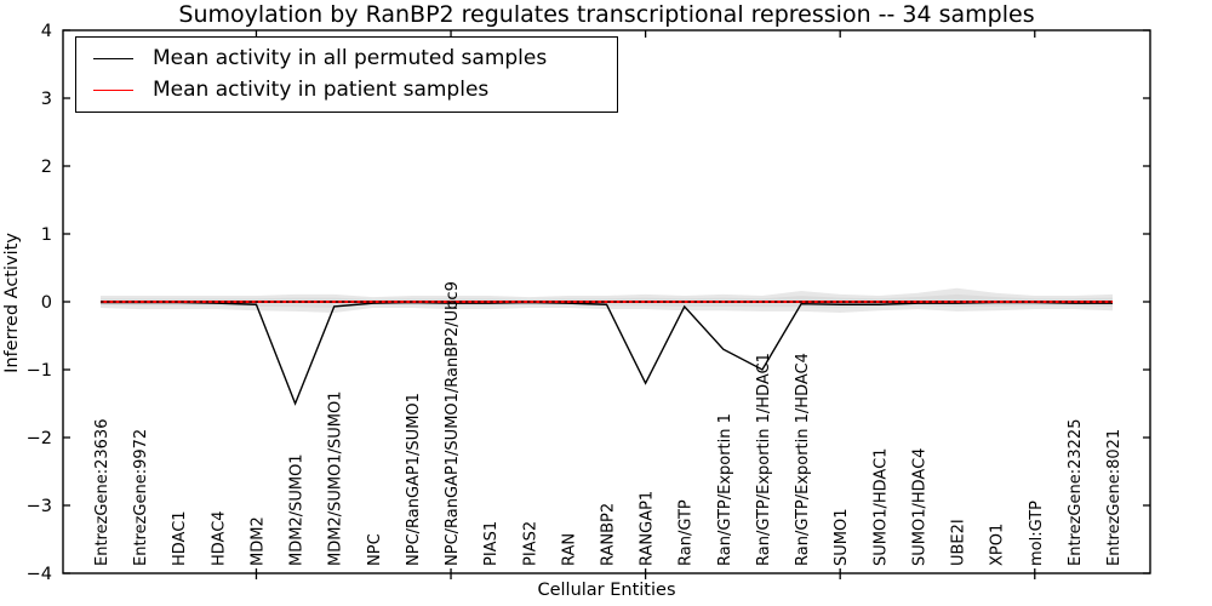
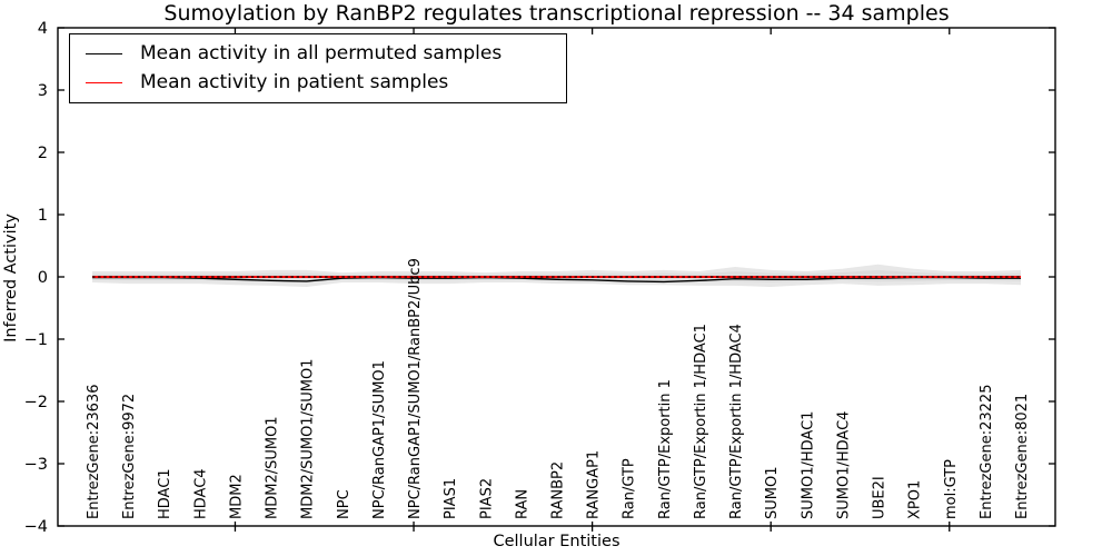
Mean activity in all permuted samples/MDM2/SUMO1: -1.5 -> -0.1
Mean activity in all permuted samples/RANGAP1: -1.2 -> -0.1
Mean activity in all permuted samples/Ran/GTP/Exportin 1: -0.7 -> -0.1
Mean activity in all permuted samples/Ran/GTP/Exportin 1/HDAC1: -1.0 -> -0.1
